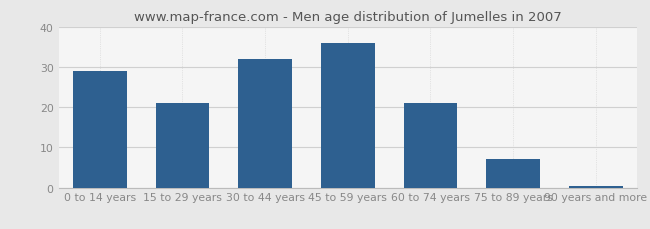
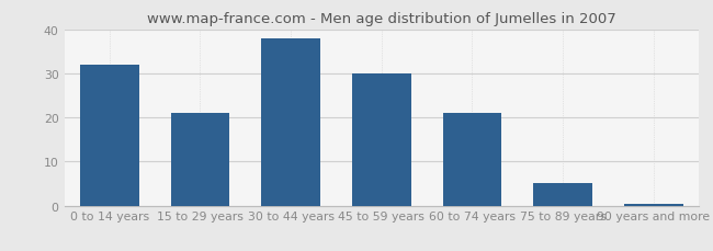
0 to 14 years: 29.0 -> 32.0
30 to 44 years: 32.0 -> 38.0
45 to 59 years: 36.0 -> 30.0
75 to 89 years: 7.0 -> 5.0
